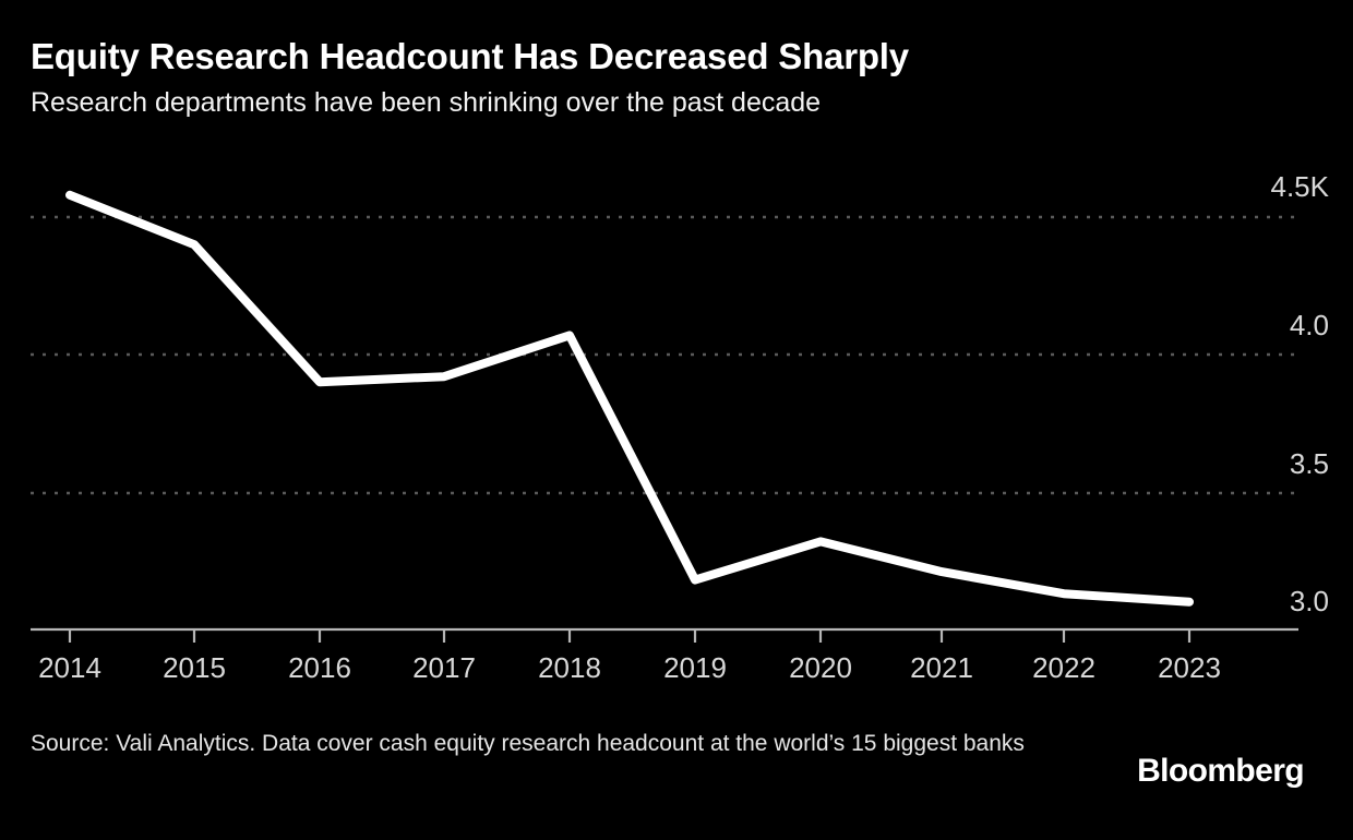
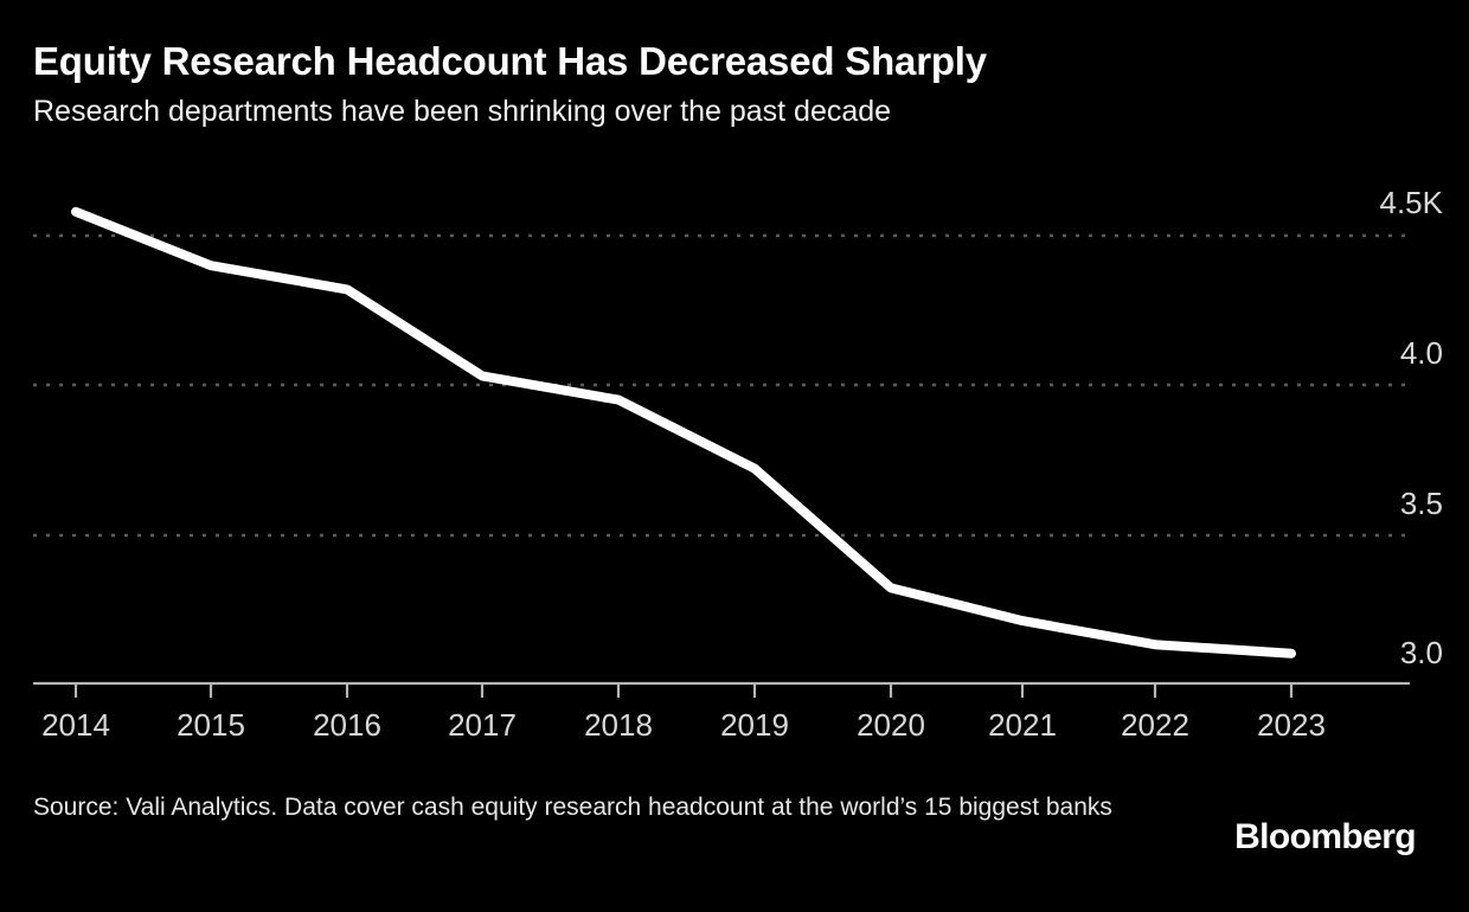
2016: 3.90K -> 4.32K
2017: 3.92K -> 4.03K
2018: 4.07K -> 3.95K
2019: 3.18K -> 3.72K
